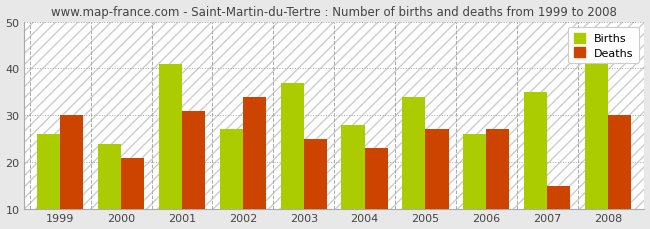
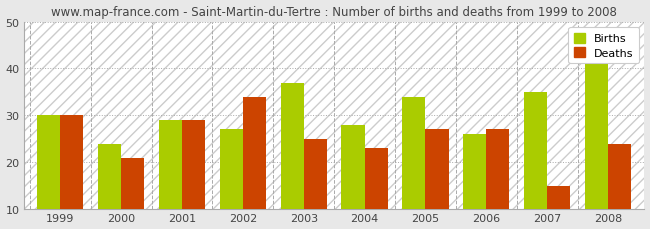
Births/1999: 26 -> 30
Births/2001: 41 -> 29
Deaths/2001: 31 -> 29
Deaths/2008: 30 -> 24
